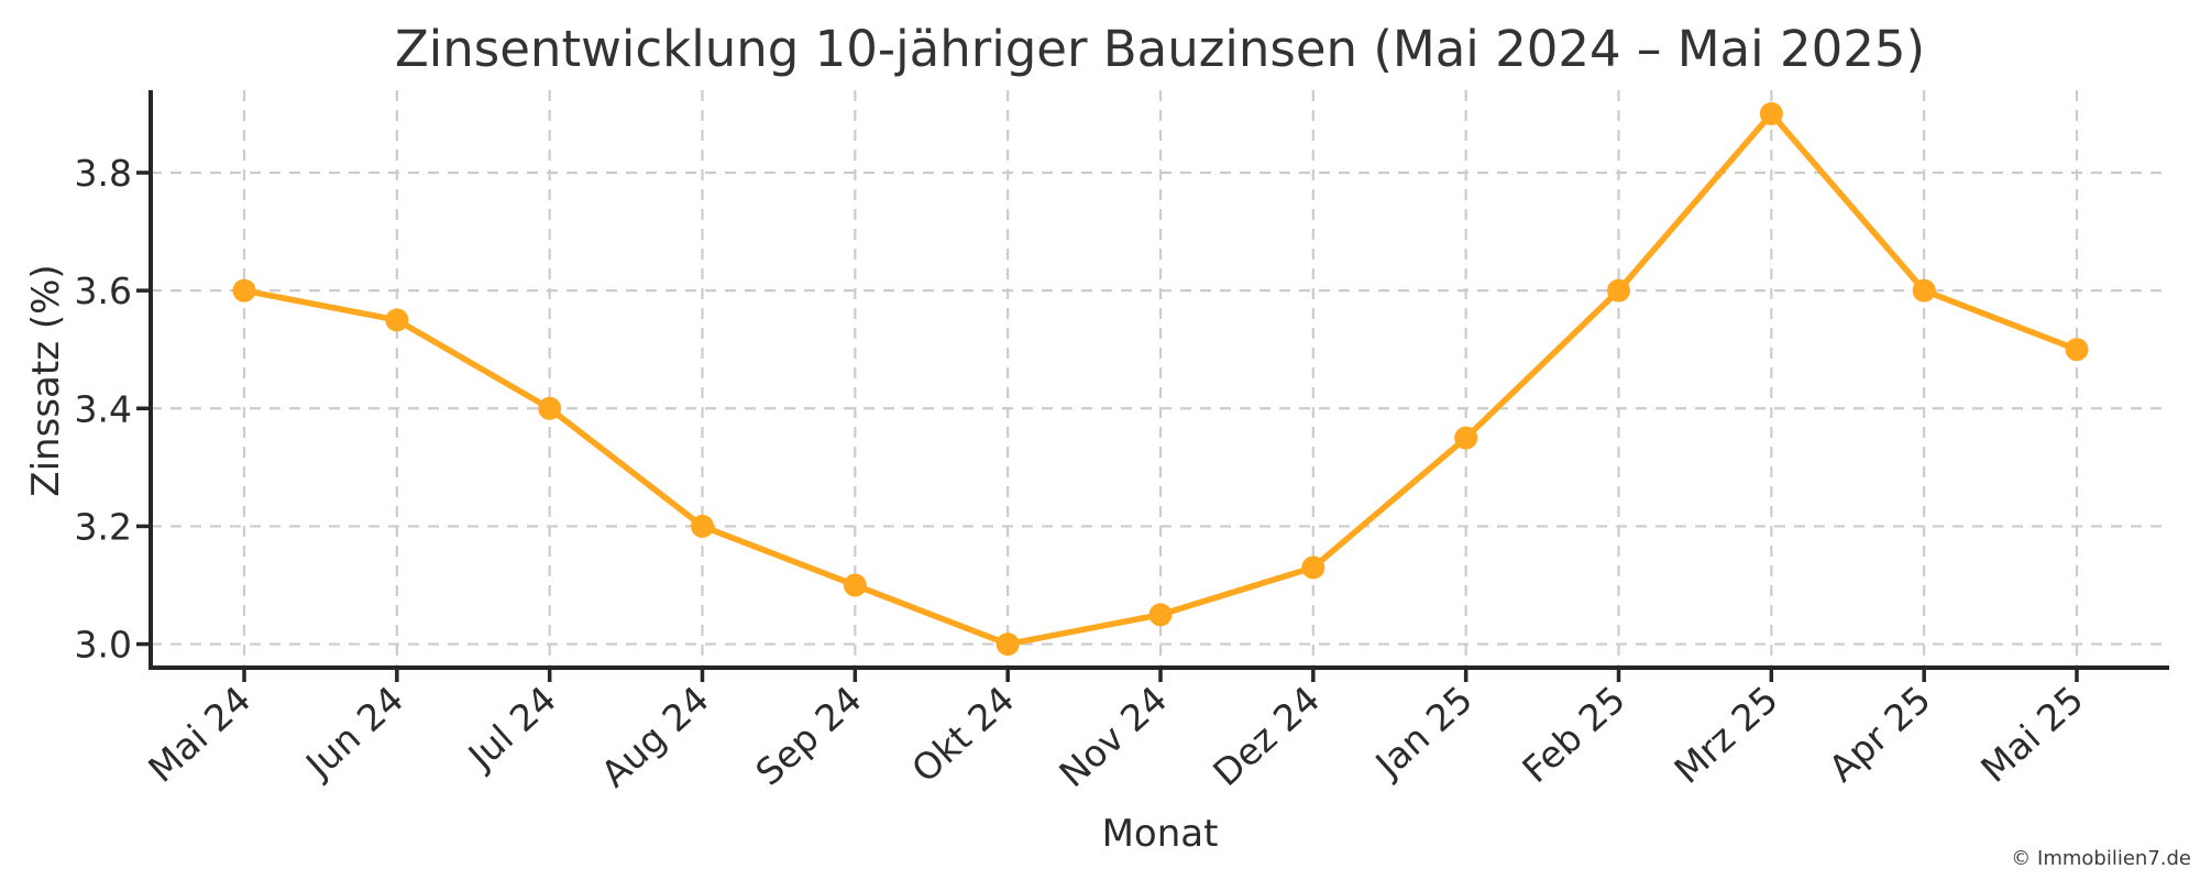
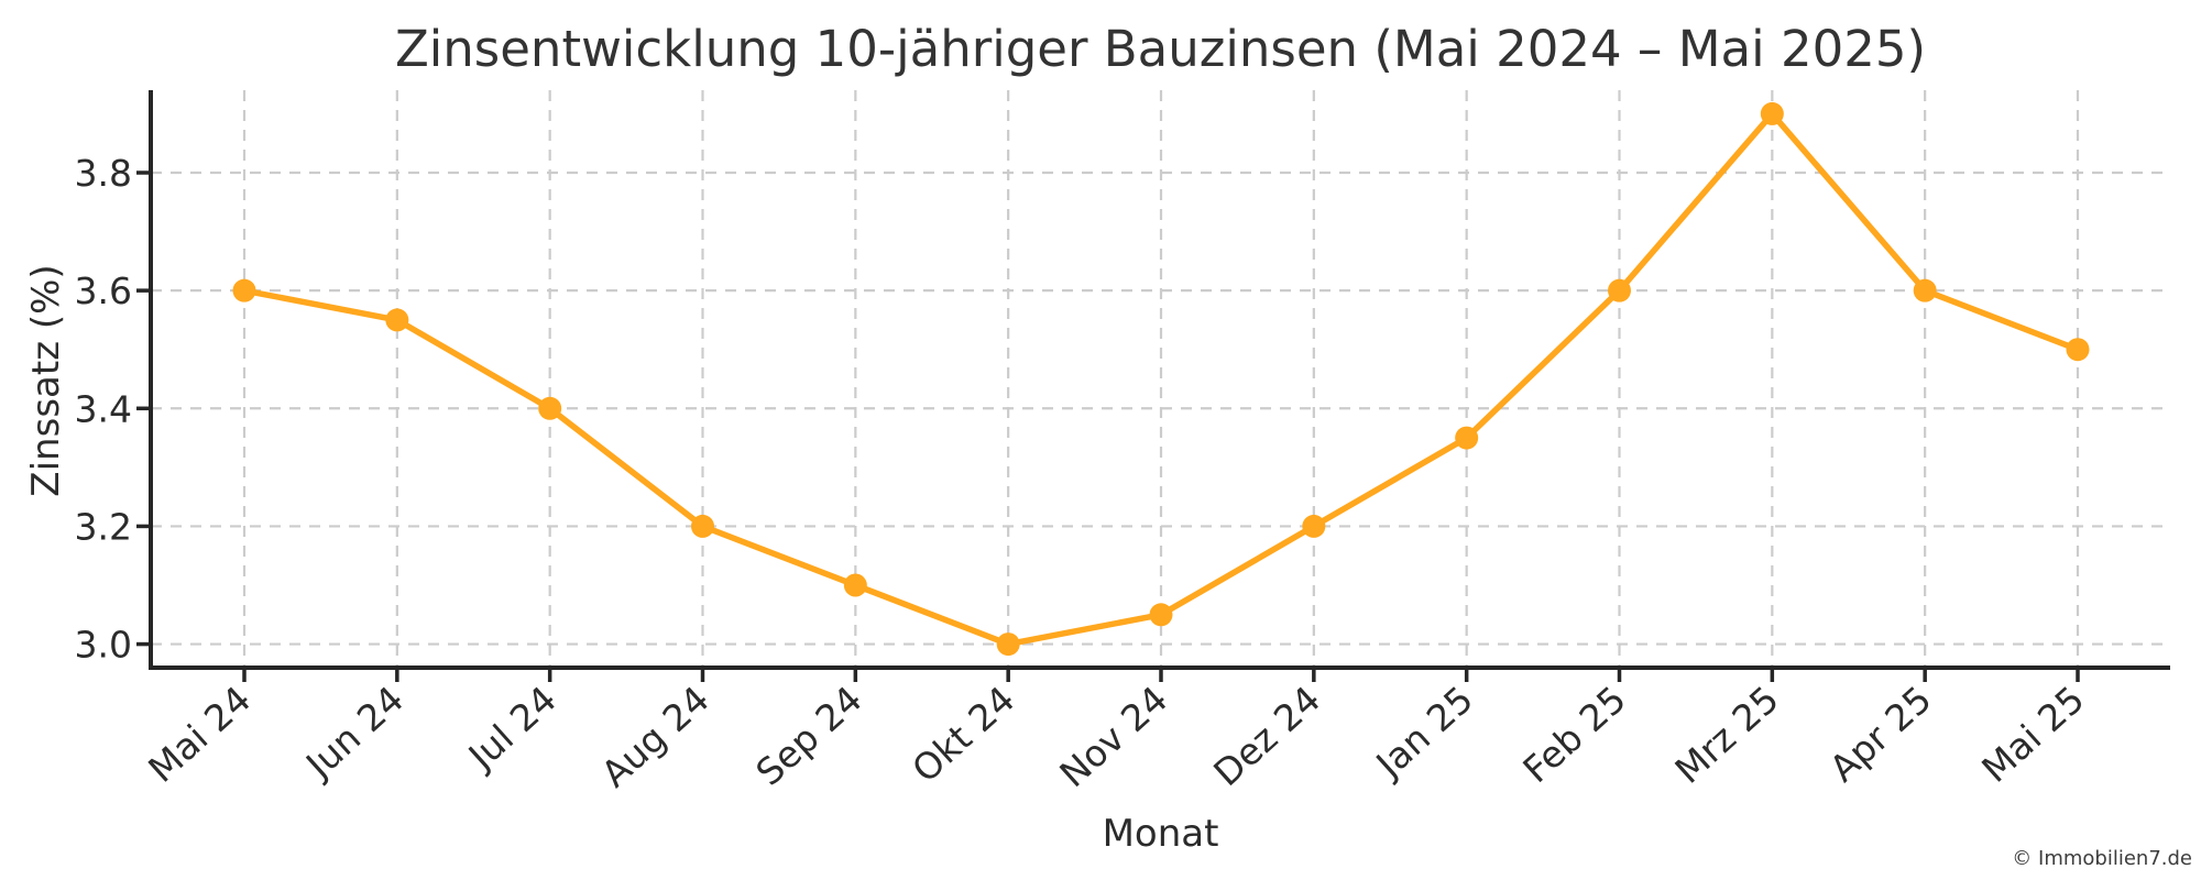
Dez 24: 3.13 -> 3.20
